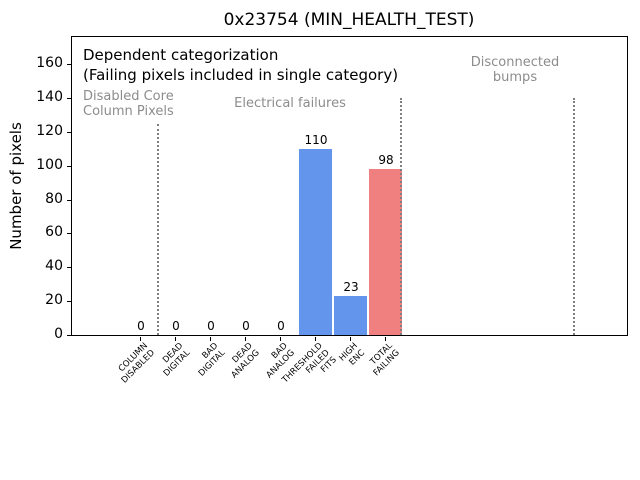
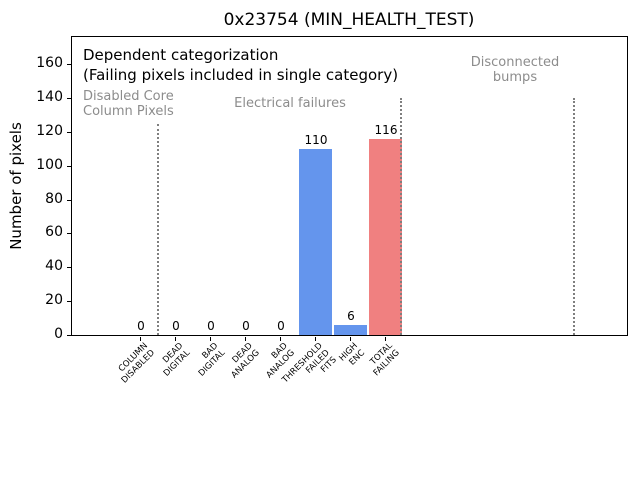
HIGH ENC: 23 -> 6
TOTAL FAILING: 98 -> 116
